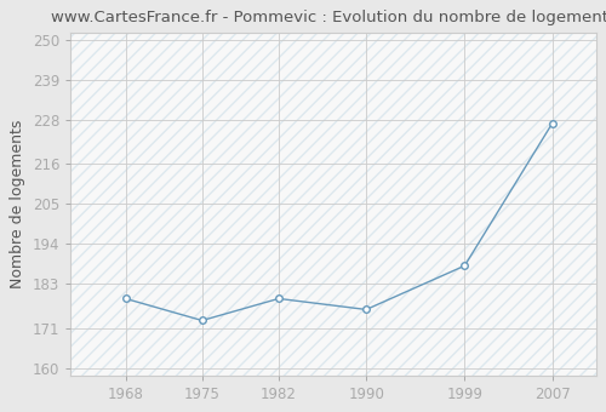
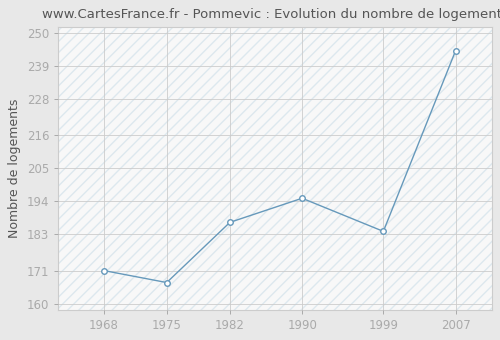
1968: 179 -> 171
1975: 173 -> 167
1982: 179 -> 187
1990: 176 -> 195
1999: 188 -> 184
2007: 227 -> 244
